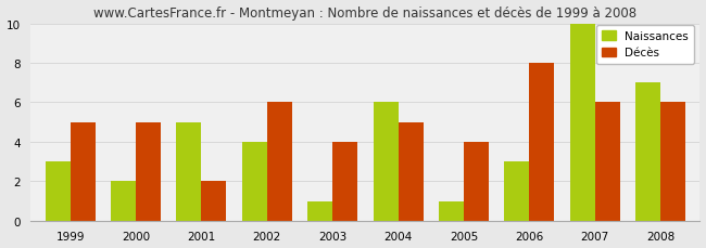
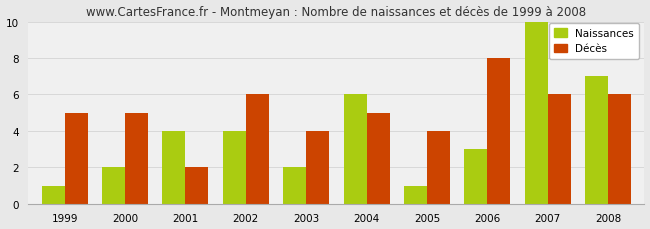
Naissances/1999: 3 -> 1
Naissances/2001: 5 -> 4
Naissances/2003: 1 -> 2
